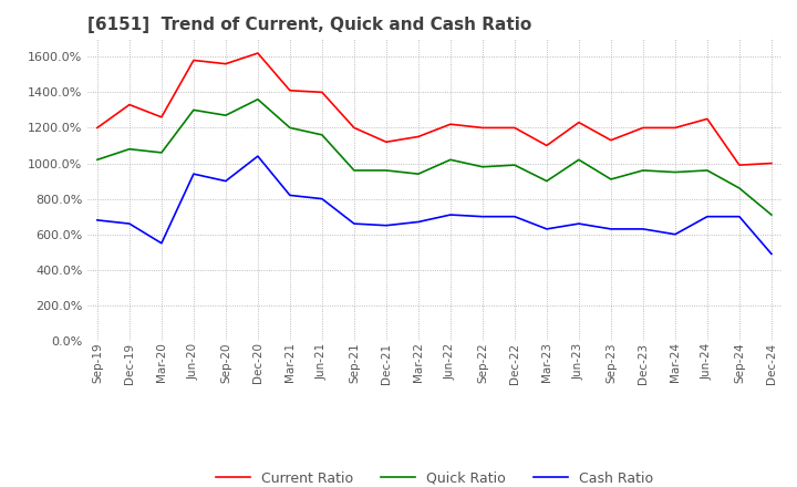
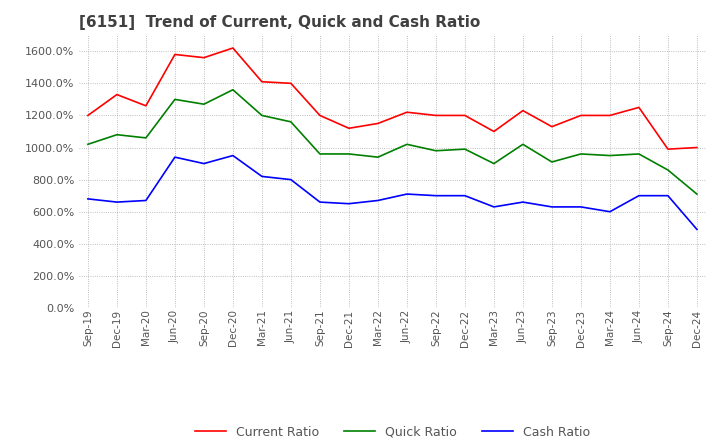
Cash Ratio/Mar-20: 550% -> 670%
Cash Ratio/Dec-20: 1040% -> 950%
